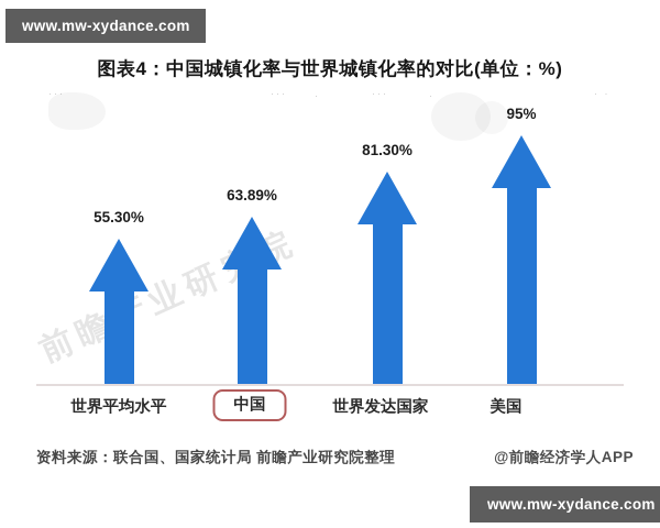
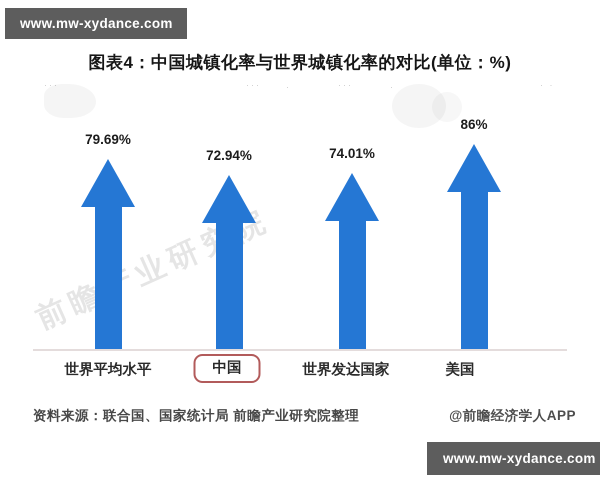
世界平均水平: 55.30% -> 79.69%
中国: 63.89% -> 72.94%
世界发达国家: 81.30% -> 74.01%
美国: 95% -> 86%
